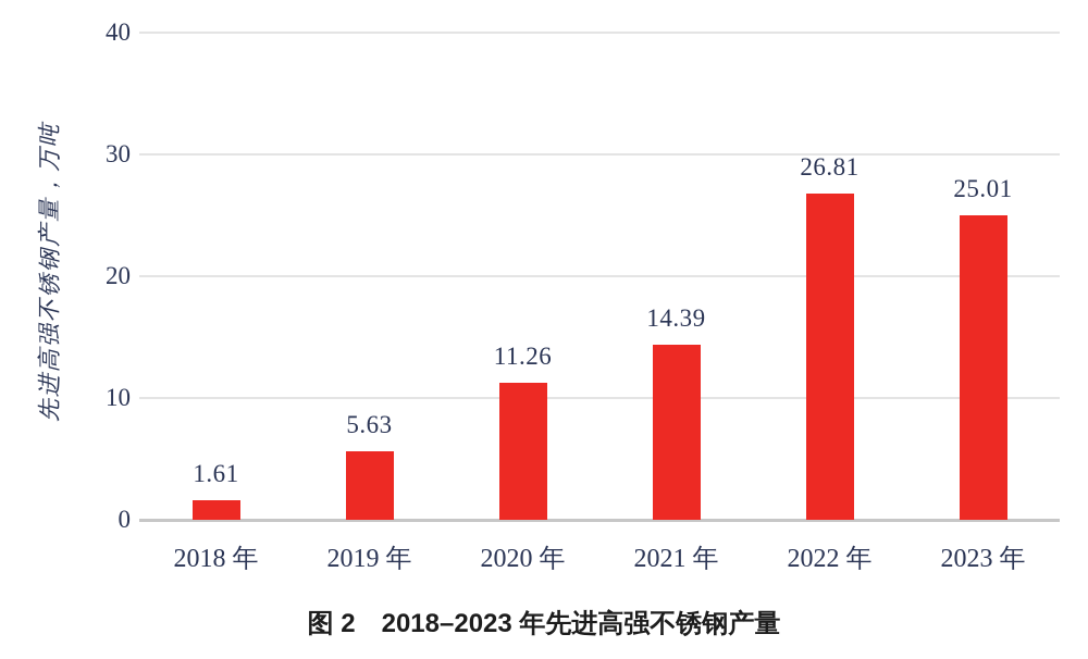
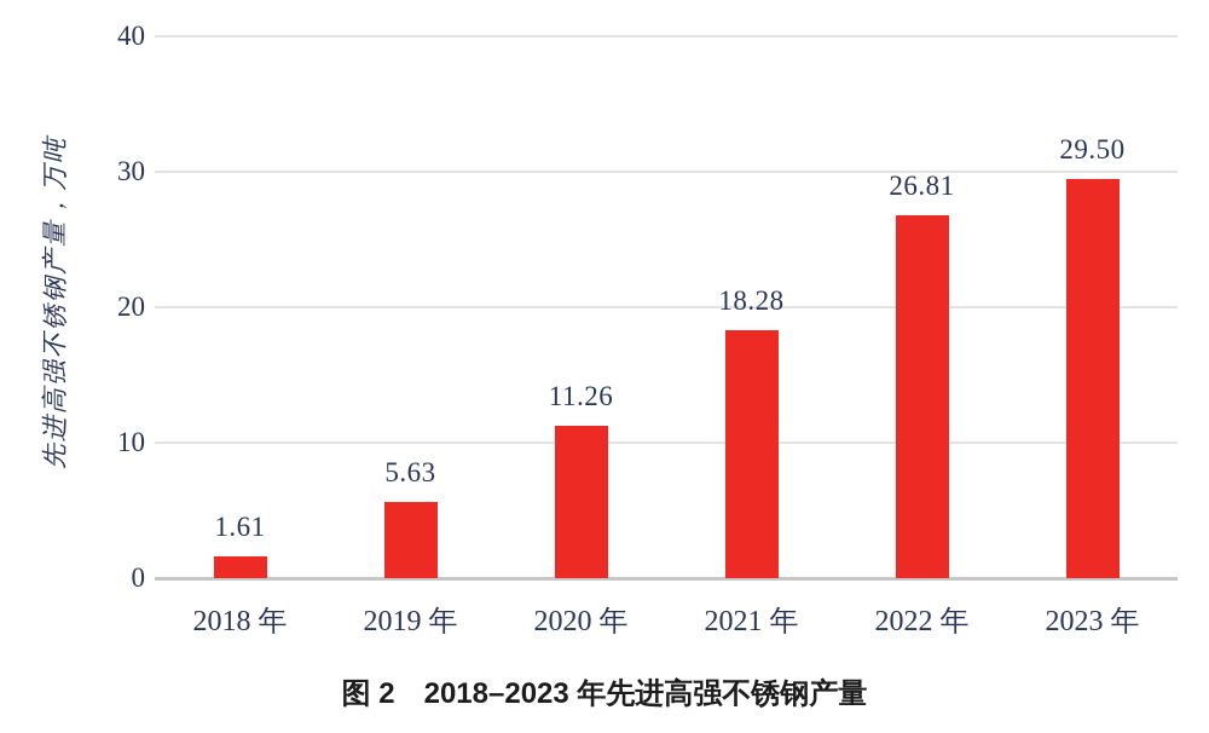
2021 年: 14.39 -> 18.28
2023 年: 25.01 -> 29.50
